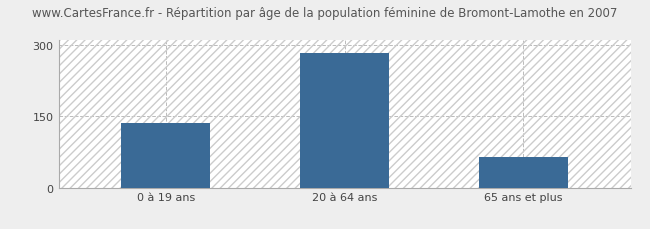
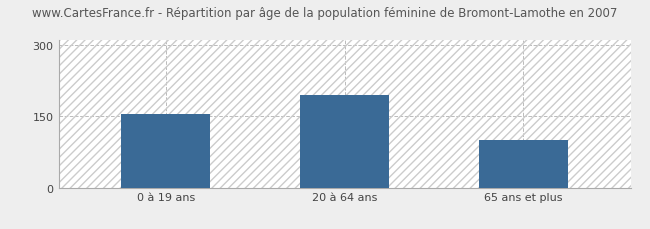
0 à 19 ans: 137 -> 155
20 à 64 ans: 283 -> 195
65 ans et plus: 65 -> 100
